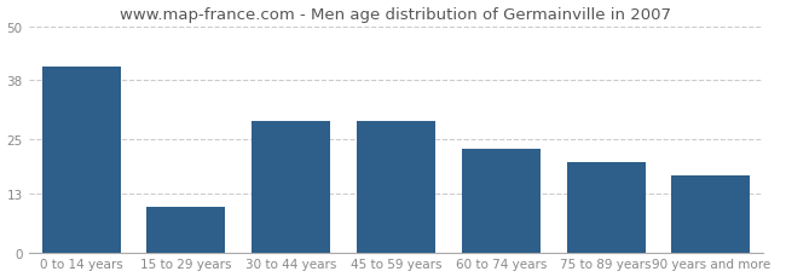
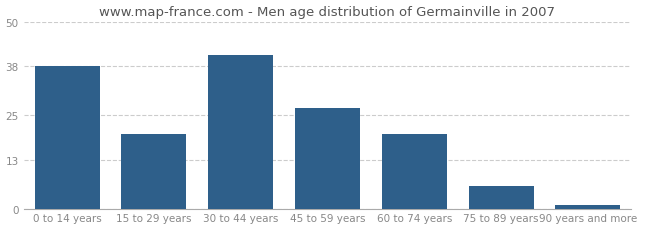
0 to 14 years: 41 -> 38
15 to 29 years: 10 -> 20
30 to 44 years: 29 -> 41
45 to 59 years: 29 -> 27
60 to 74 years: 23 -> 20
75 to 89 years: 20 -> 6
90 years and more: 17 -> 1
